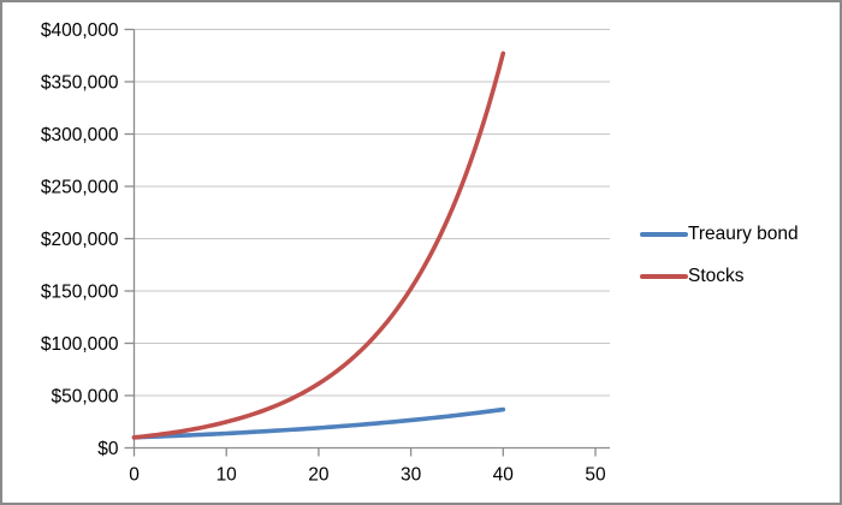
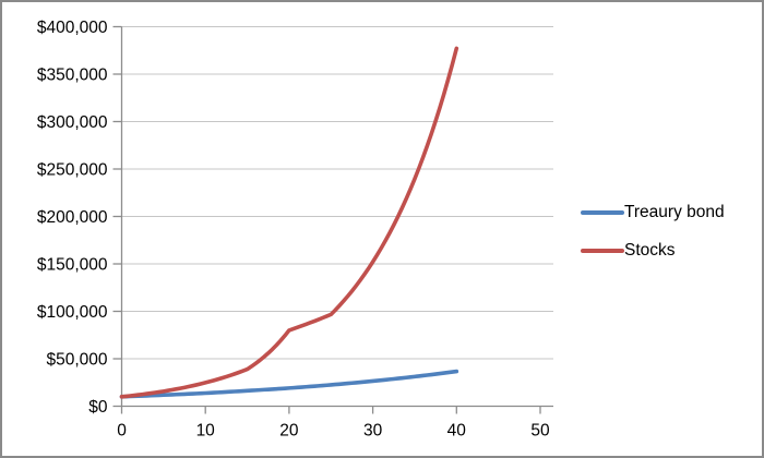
Stocks/20: $60000 -> $80000
